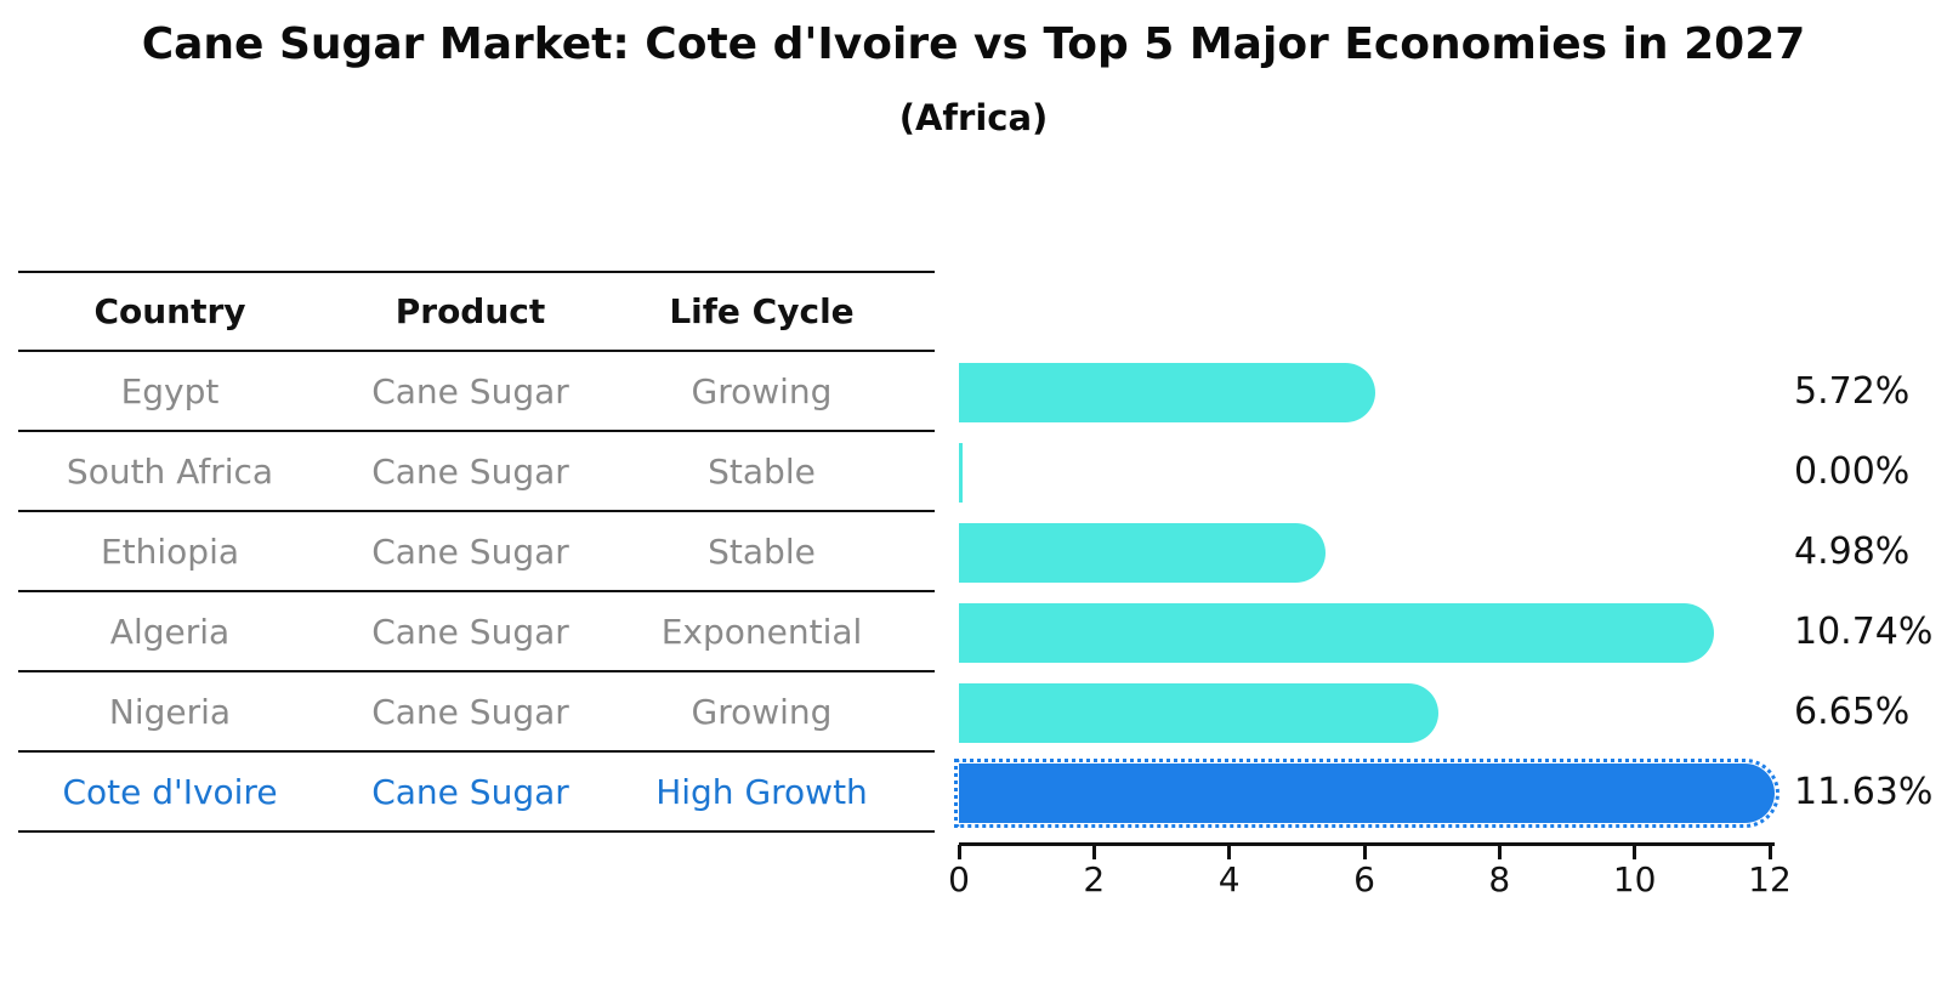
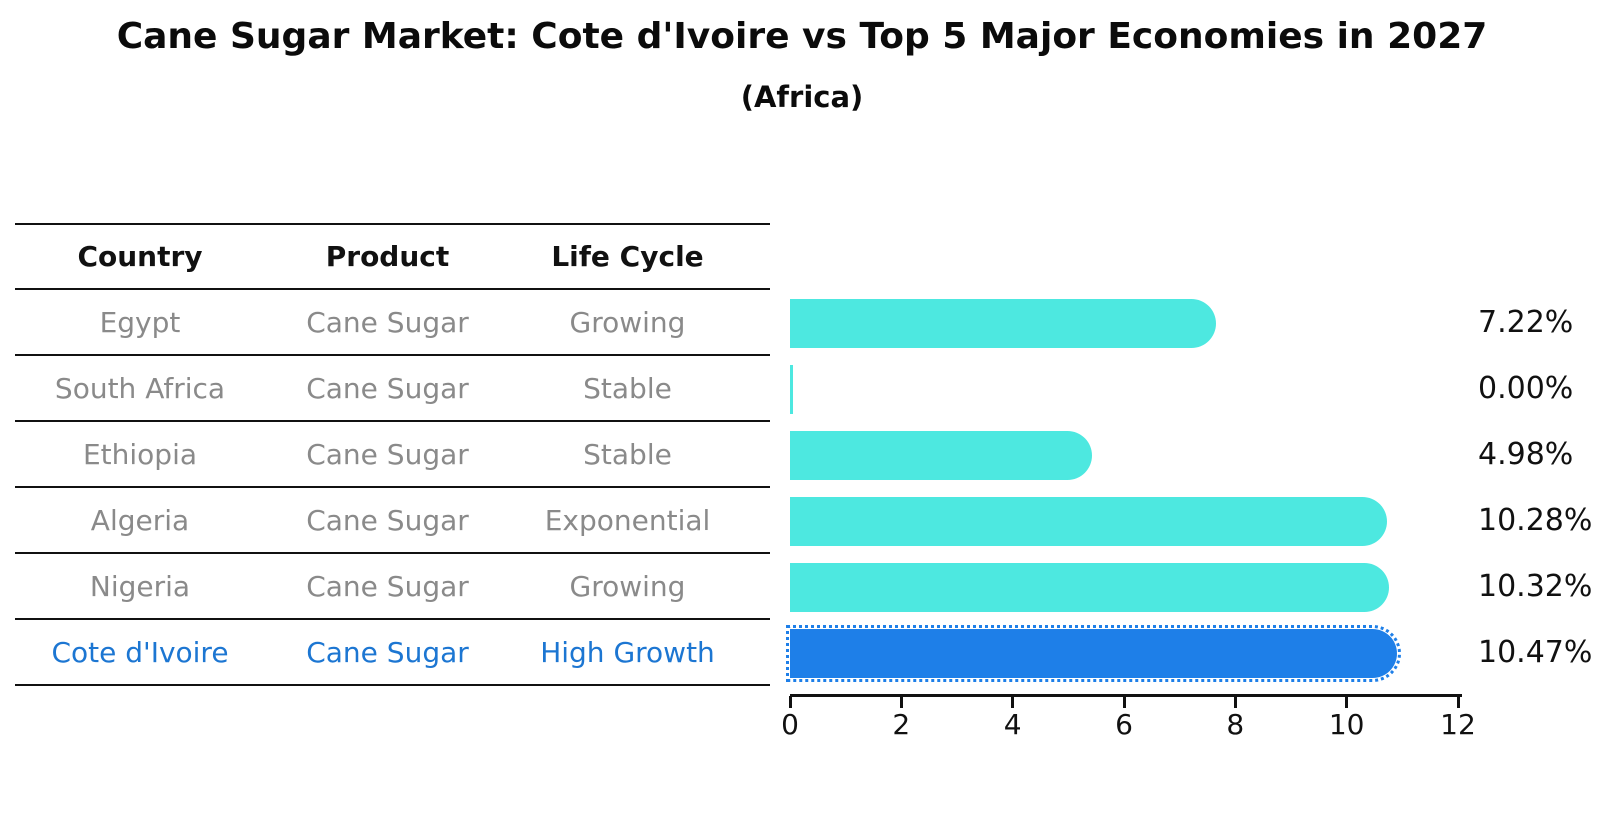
Egypt: 5.72% -> 7.22%
Algeria: 10.74% -> 10.28%
Nigeria: 6.65% -> 10.32%
Cote d'Ivoire: 11.63% -> 10.47%
